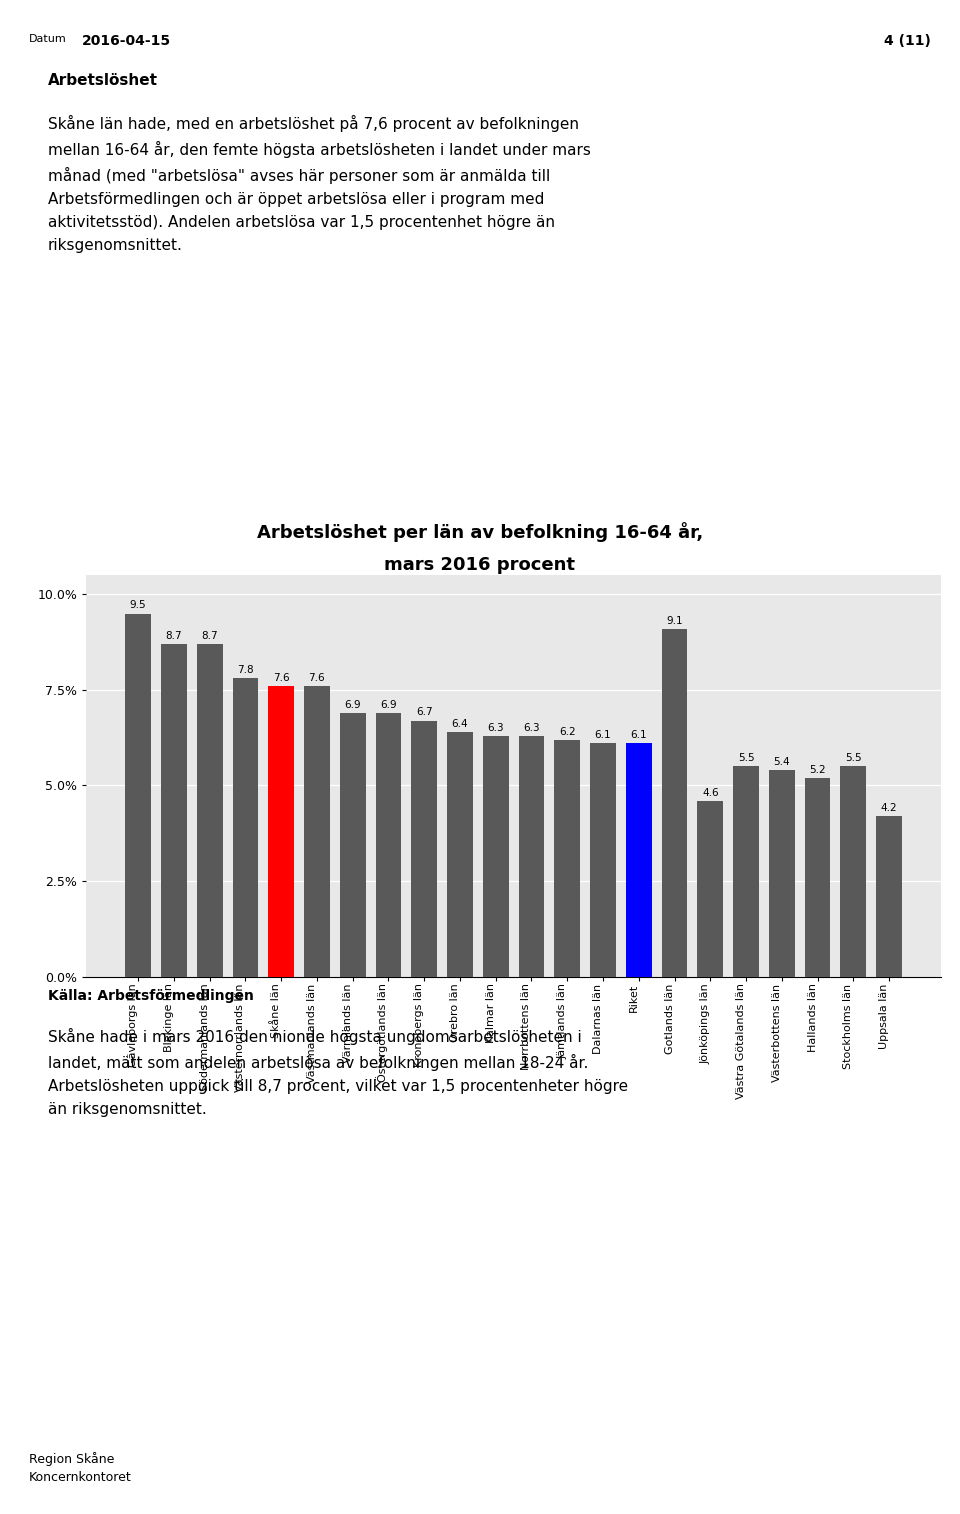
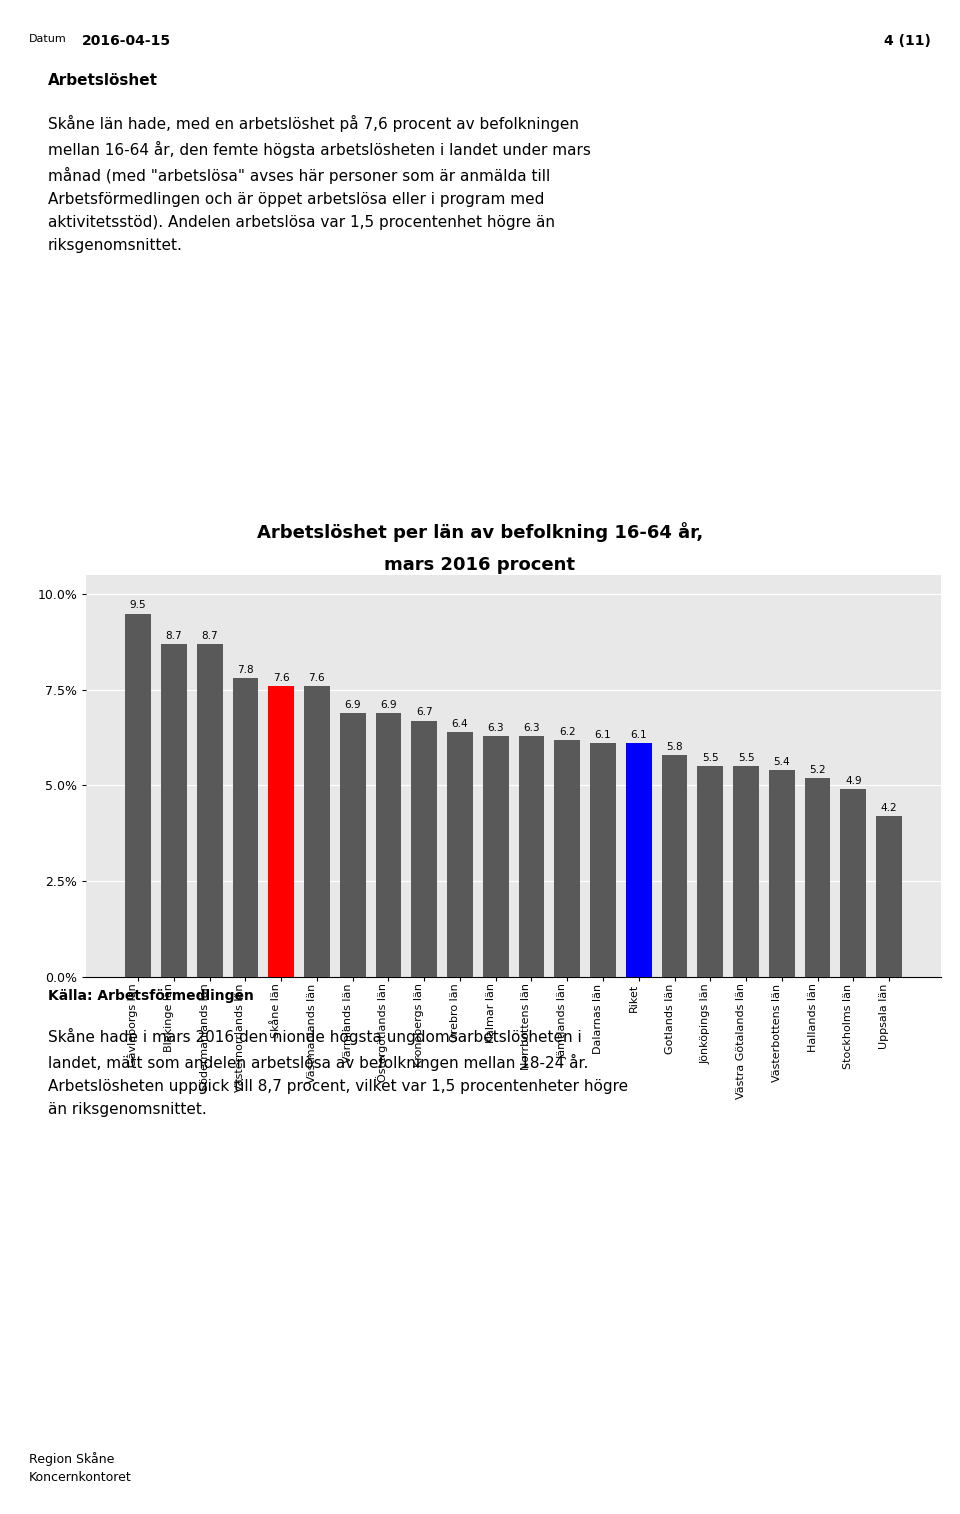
Gotlands län: 9.1 -> 5.8
Jönköpings län: 4.6 -> 5.5
Stockholms län: 5.5 -> 4.9
